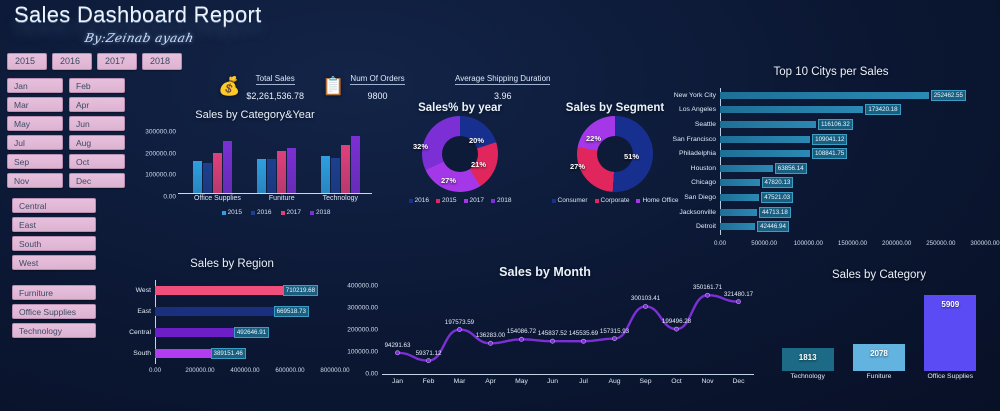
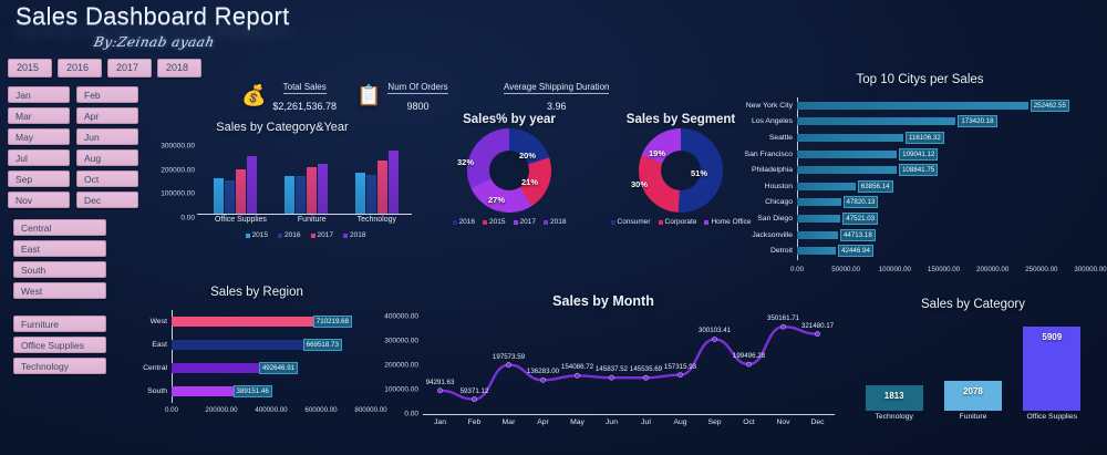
Sales by Segment/Corporate: 27% -> 30%
Sales by Segment/Home Office: 22% -> 19%
